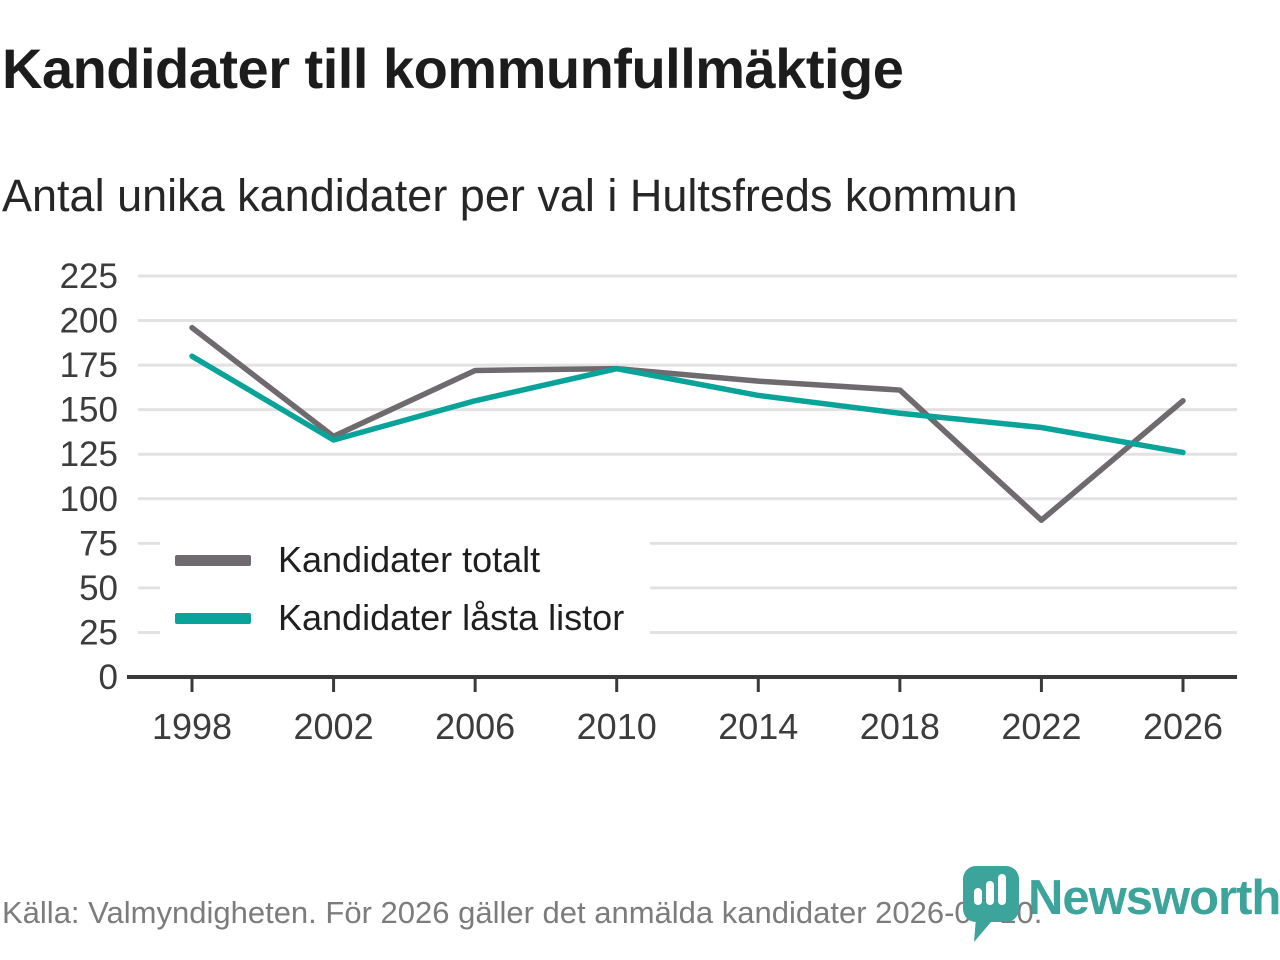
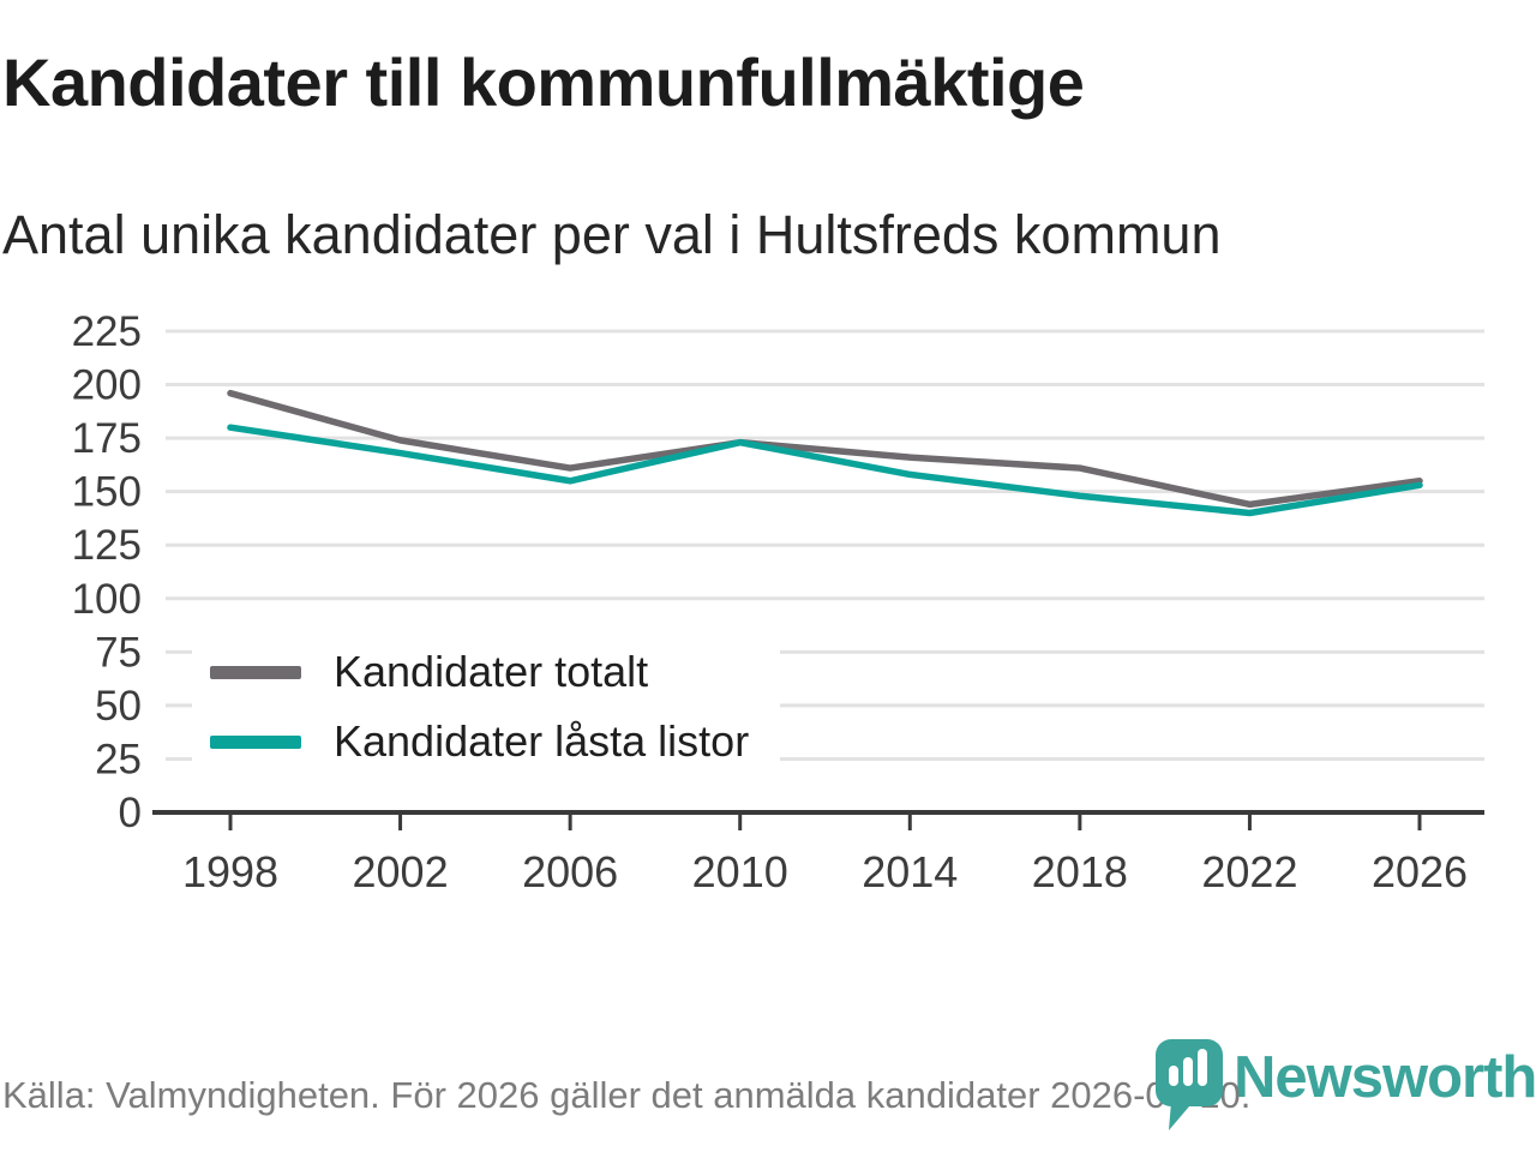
Kandidater totalt/2002: 135 -> 174
Kandidater låsta listor/2002: 133 -> 168
Kandidater totalt/2006: 172 -> 161
Kandidater totalt/2022: 88 -> 144
Kandidater låsta listor/2026: 126 -> 153
